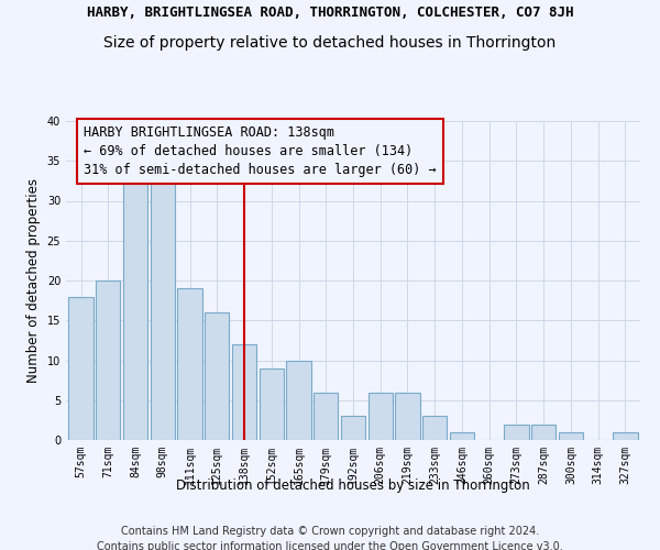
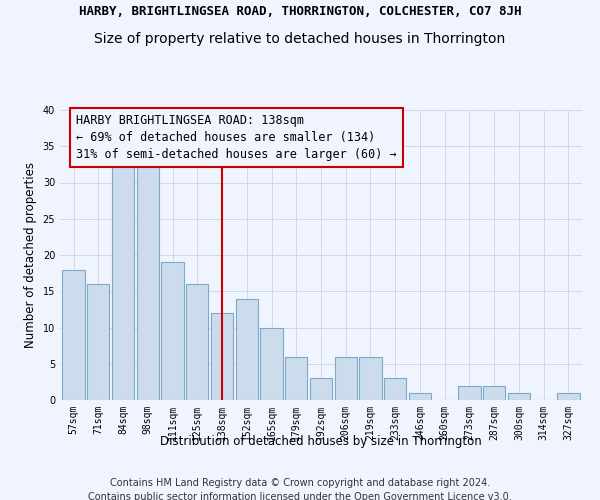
71sqm: 20 -> 16
152sqm: 9 -> 14
